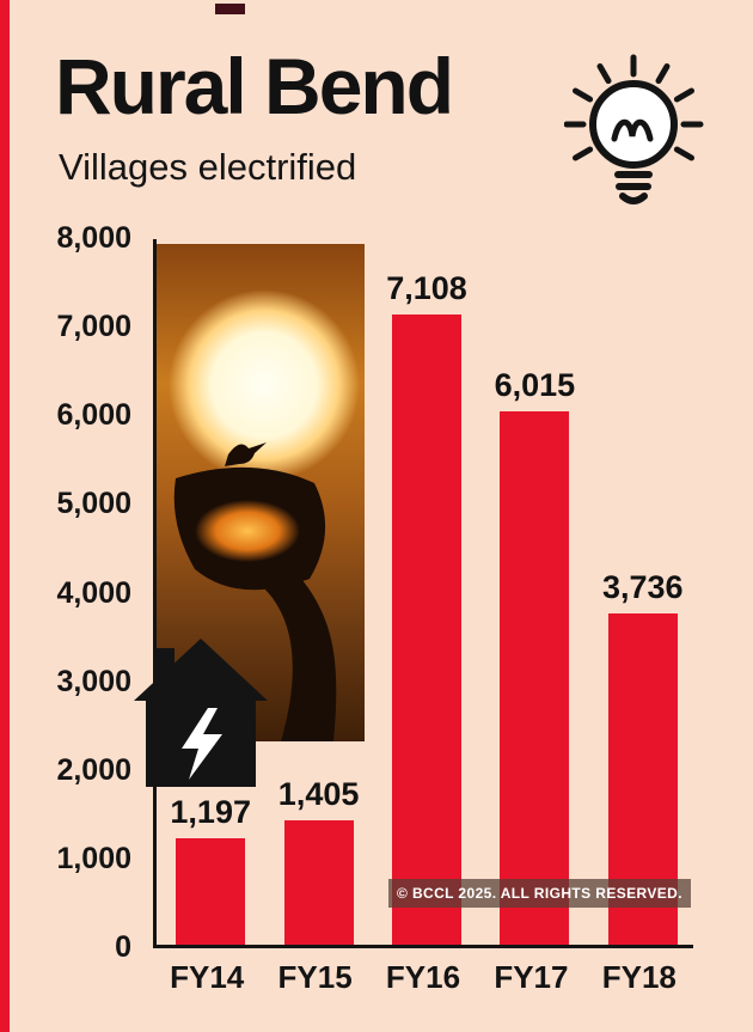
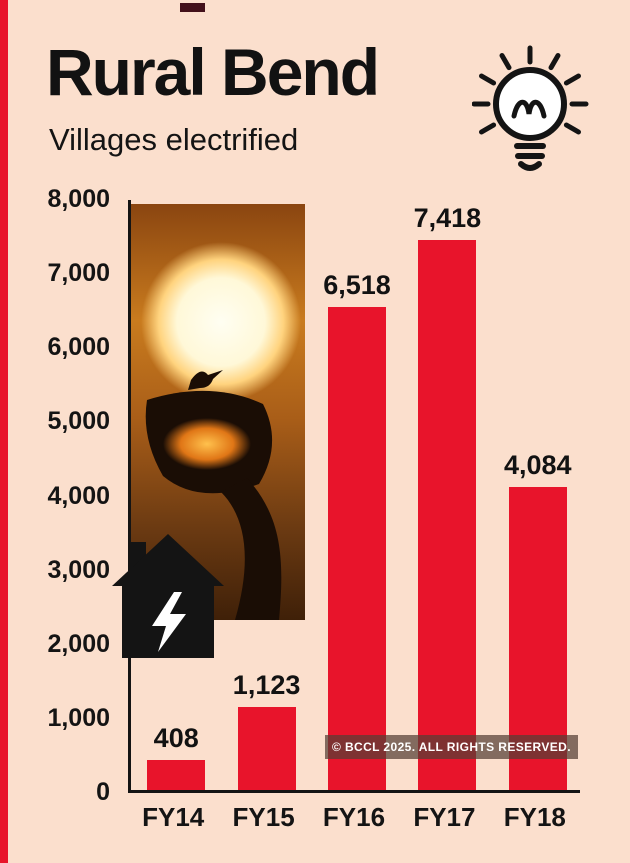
FY14: 1,197 -> 408
FY15: 1,405 -> 1,123
FY16: 7,108 -> 6,518
FY17: 6,015 -> 7,418
FY18: 3,736 -> 4,084
